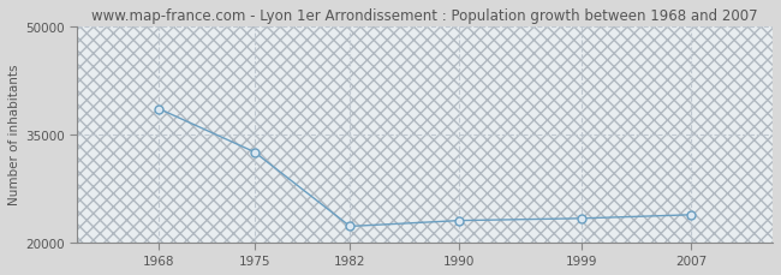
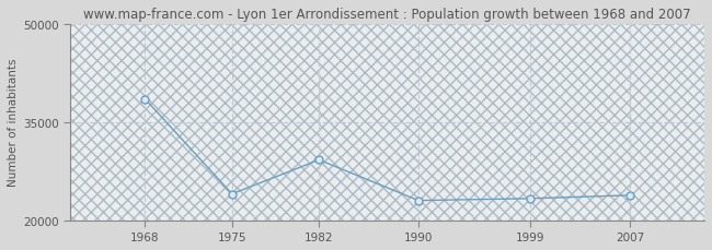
1975: 32500 -> 24000
1982: 22200 -> 29200
